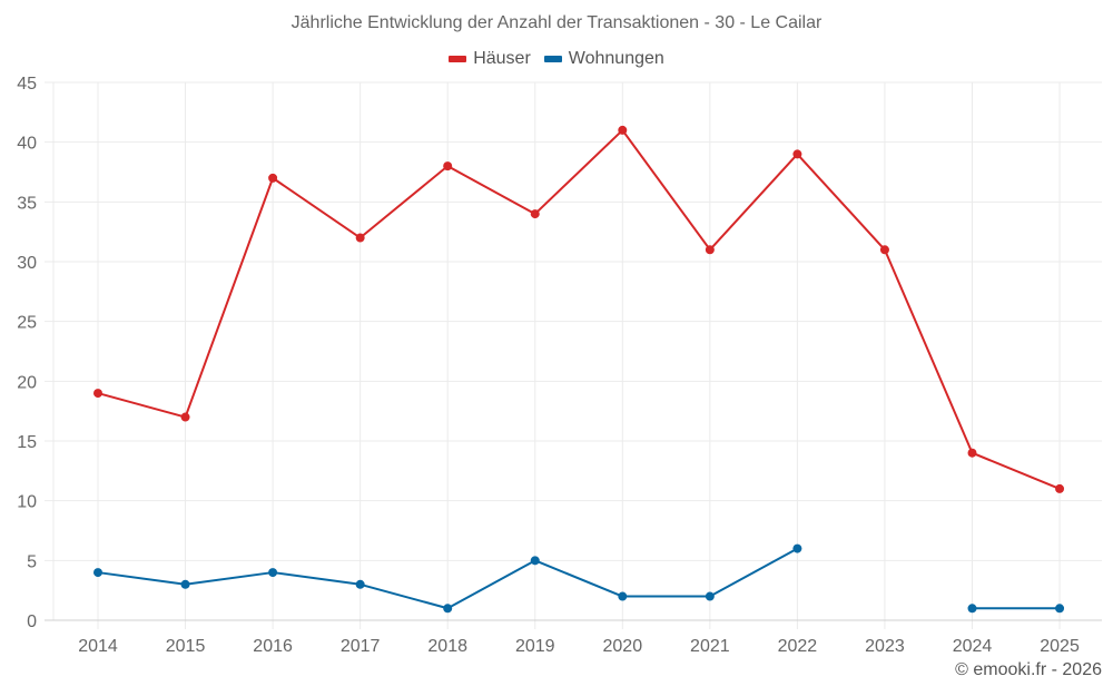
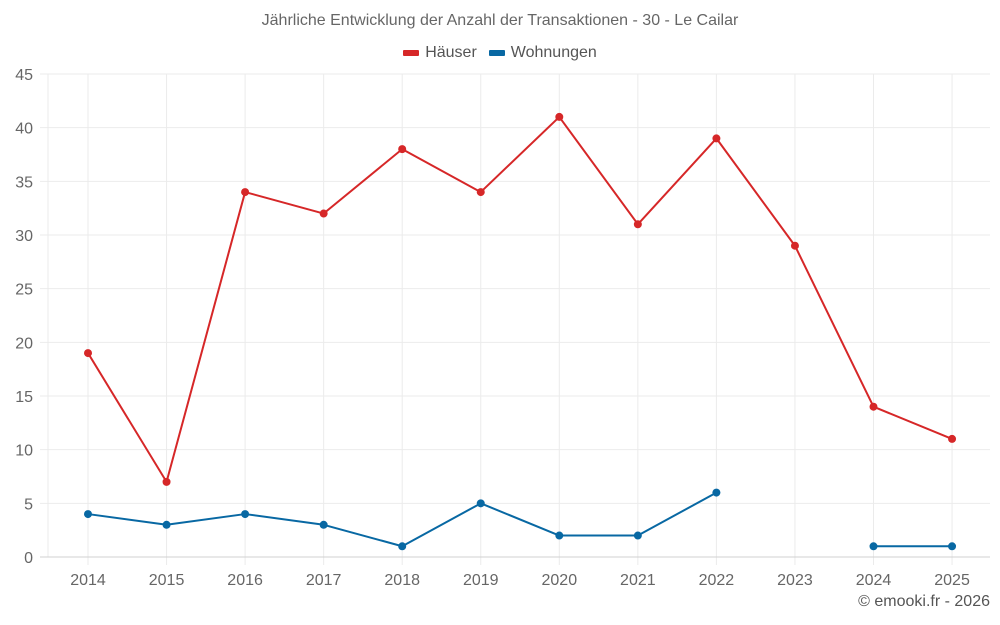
Häuser/2015: 17 -> 7
Häuser/2016: 37 -> 34
Häuser/2023: 31 -> 29
